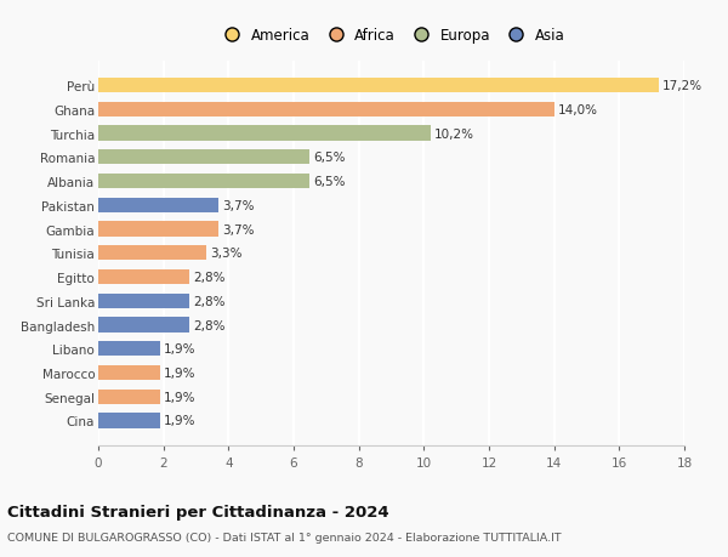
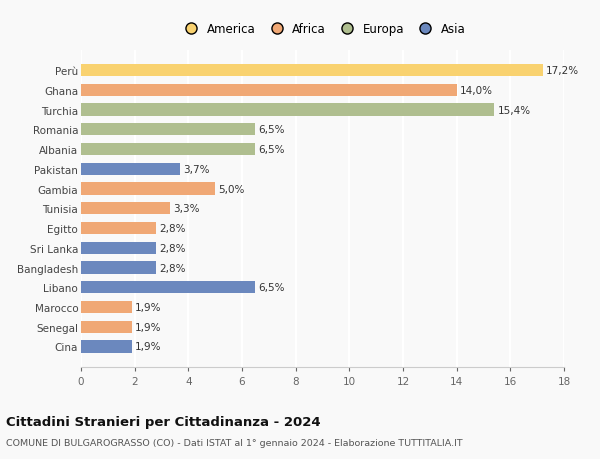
Turchia: 10,2% -> 15,4%
Gambia: 3,7% -> 5,0%
Libano: 1,9% -> 6,5%
